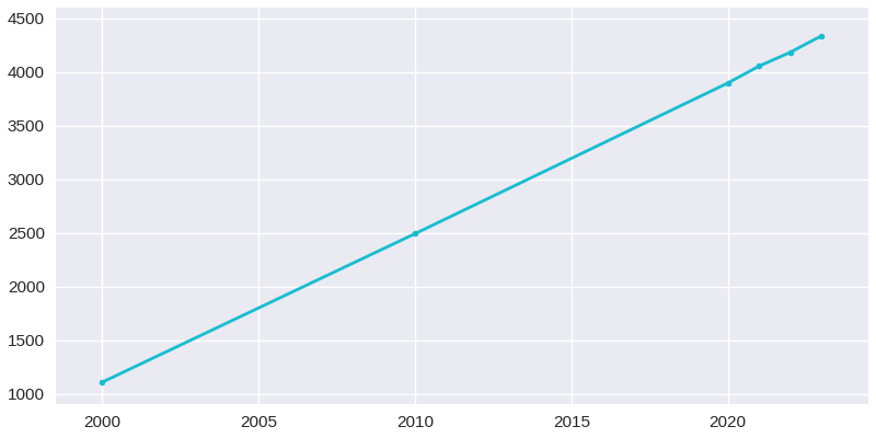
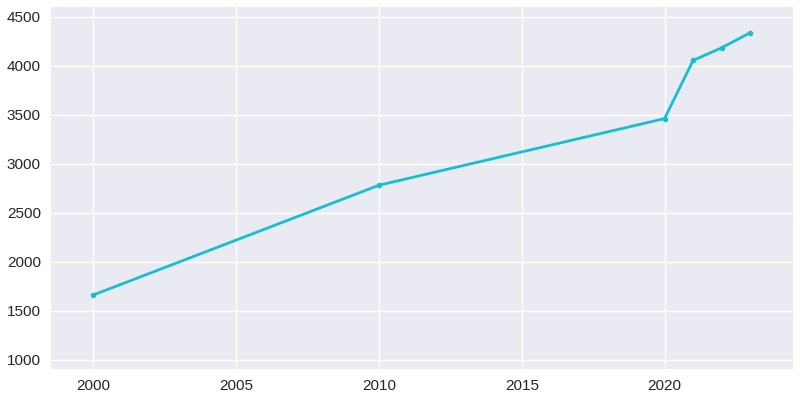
2000: 1110 -> 1660
2010: 2490 -> 2780
2020: 3900 -> 3460
